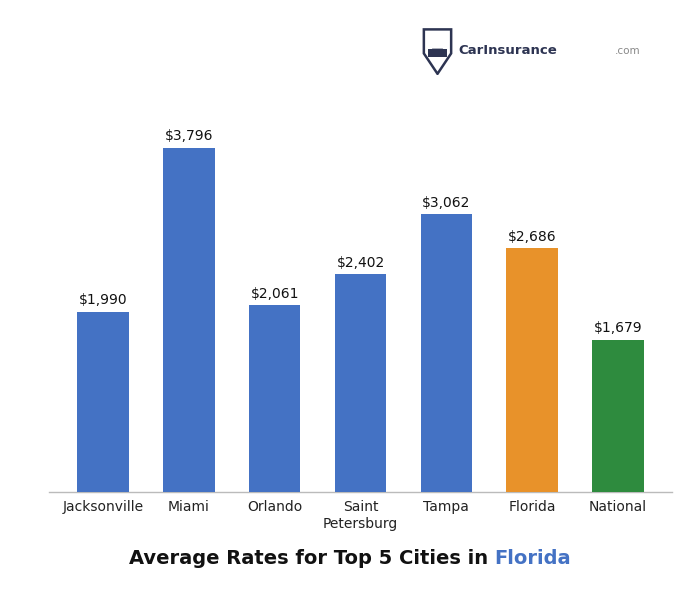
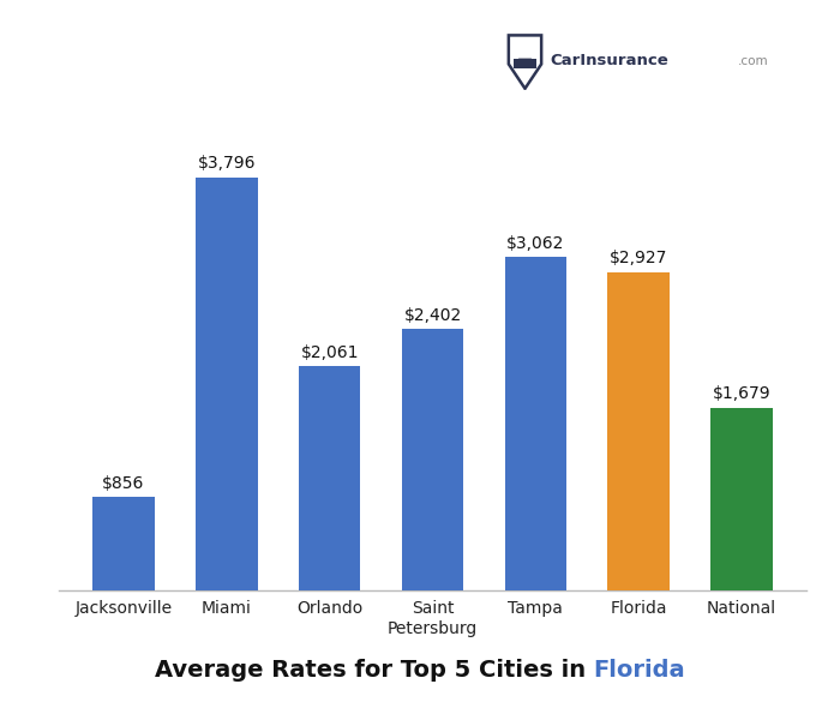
Jacksonville: $1,990 -> $856
Florida: $2,686 -> $2,927
